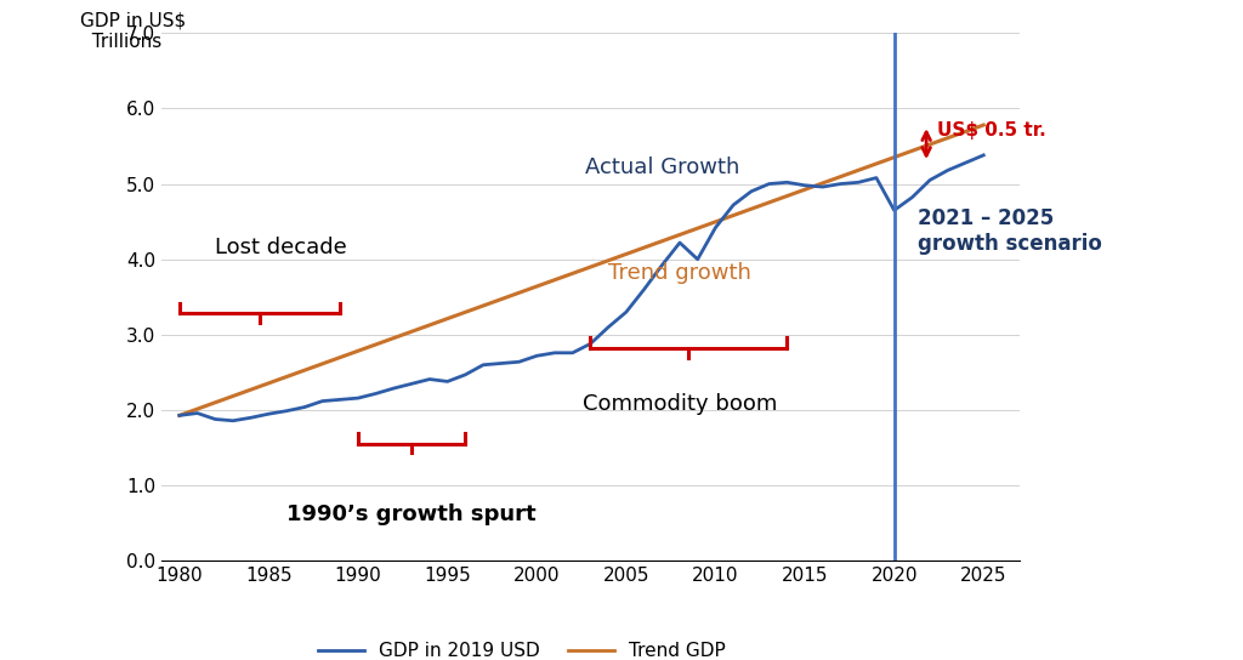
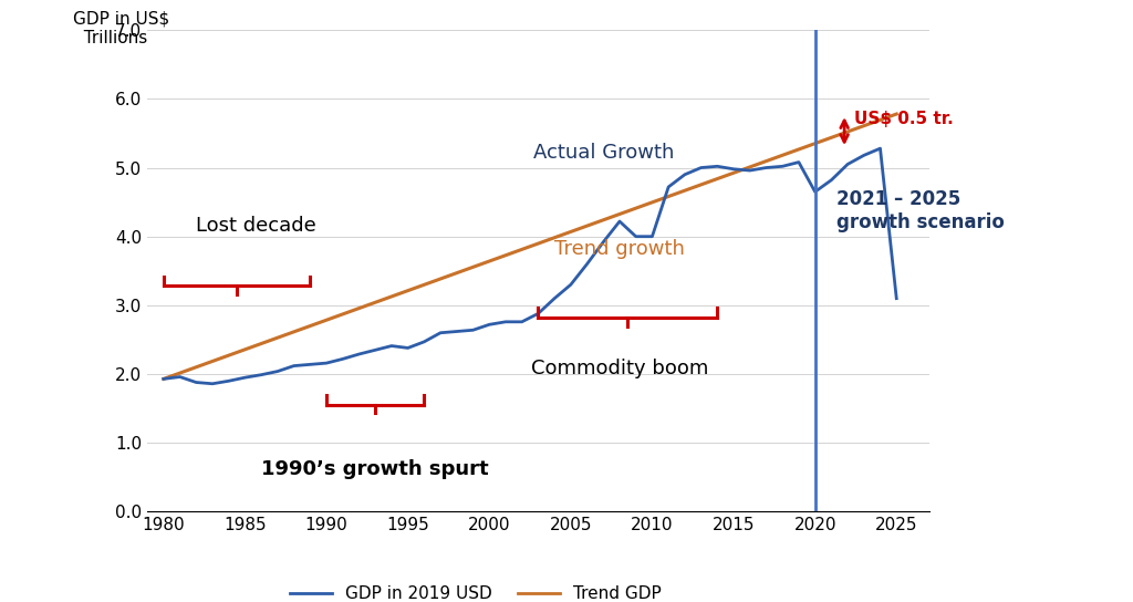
2010: 4.42 -> 4.00
2025: 5.38 -> 3.10
